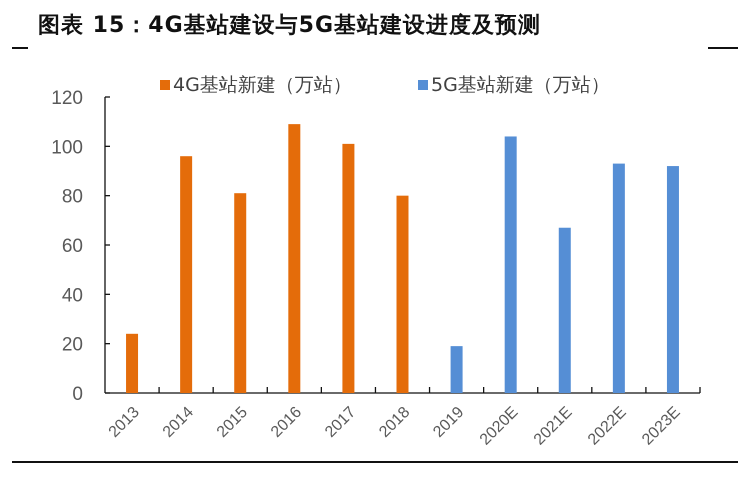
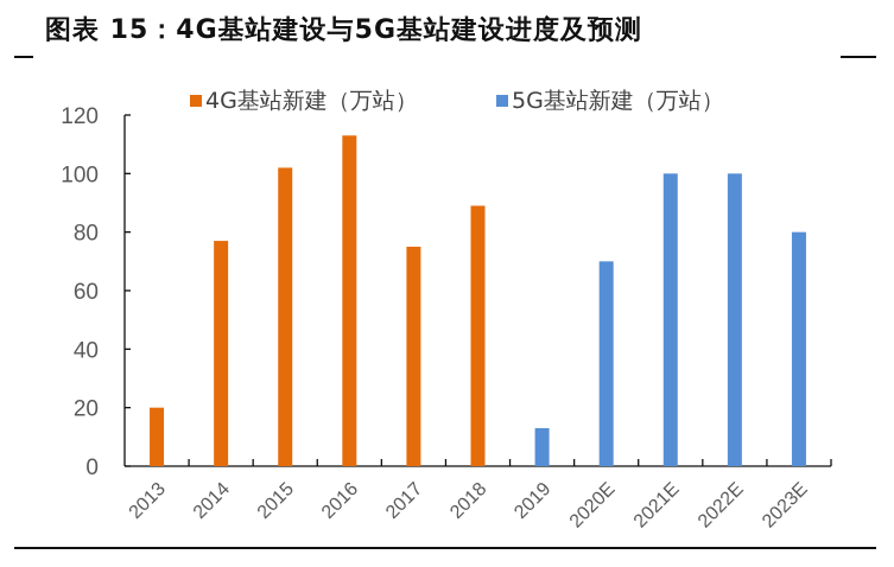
4G基站新建（万站）/2013: 24 -> 20
4G基站新建（万站）/2014: 96 -> 77
4G基站新建（万站）/2015: 81 -> 102
4G基站新建（万站）/2016: 109 -> 113
4G基站新建（万站）/2017: 101 -> 75
4G基站新建（万站）/2018: 80 -> 89
5G基站新建（万站）/2019: 19 -> 13
5G基站新建（万站）/2020E: 104 -> 70
5G基站新建（万站）/2021E: 67 -> 100
5G基站新建（万站）/2022E: 93 -> 100
5G基站新建（万站）/2023E: 92 -> 80
